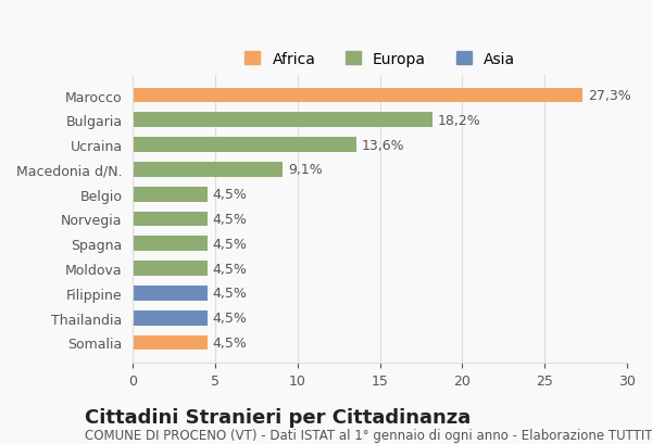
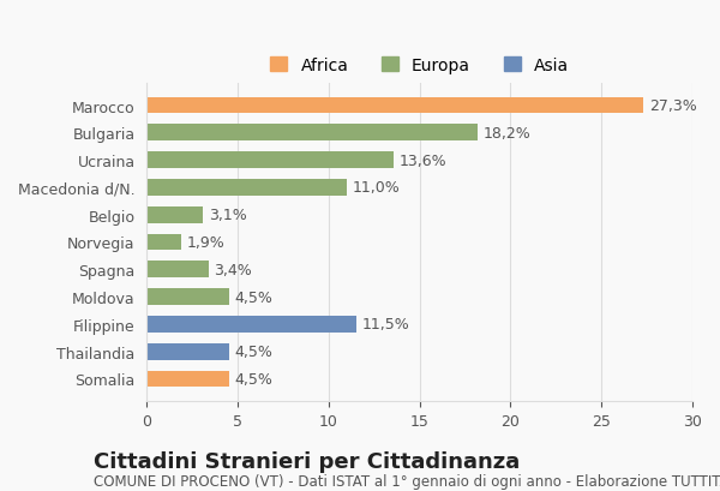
Macedonia d/N.: 9,1% -> 11,0%
Belgio: 4,5% -> 3,1%
Norvegia: 4,5% -> 1,9%
Spagna: 4,5% -> 3,4%
Filippine: 4,5% -> 11,5%
